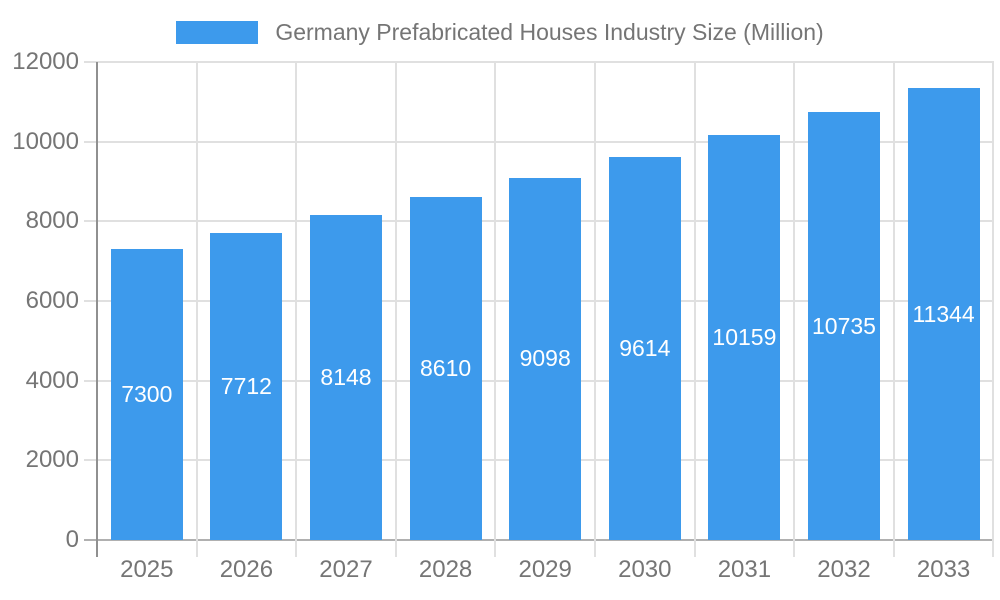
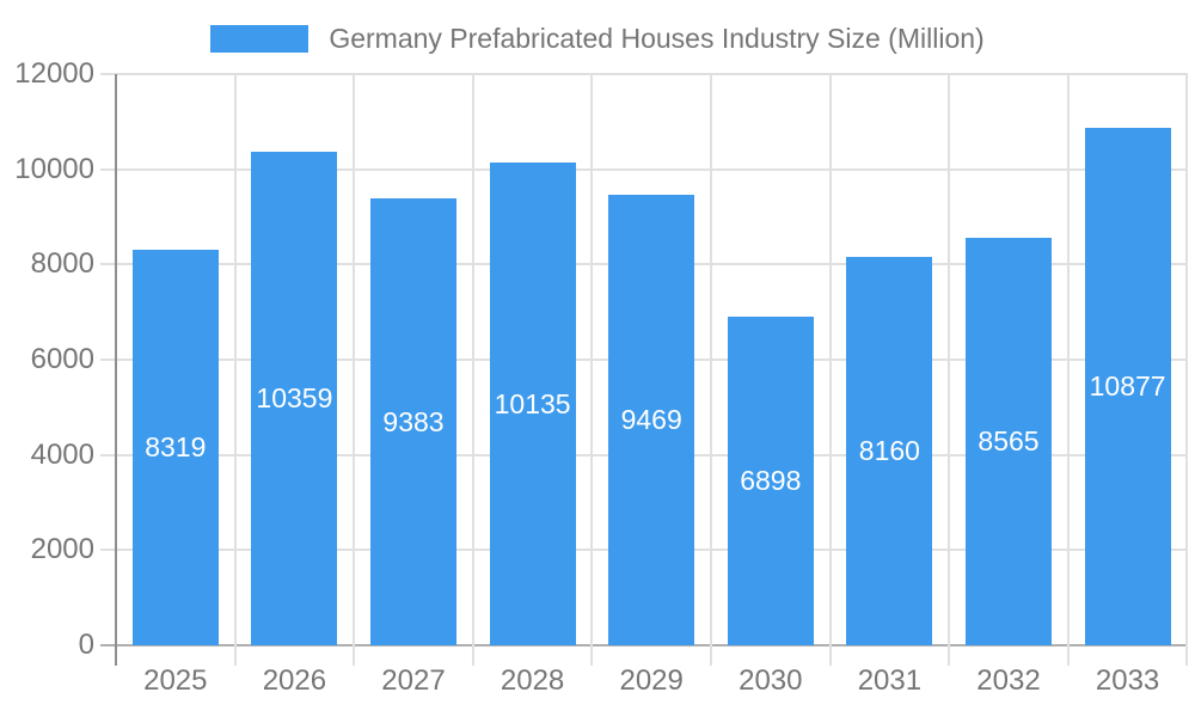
2025: 7300 -> 8319
2026: 7712 -> 10359
2027: 8148 -> 9383
2028: 8610 -> 10135
2029: 9098 -> 9469
2030: 9614 -> 6898
2031: 10159 -> 8160
2032: 10735 -> 8565
2033: 11344 -> 10877
